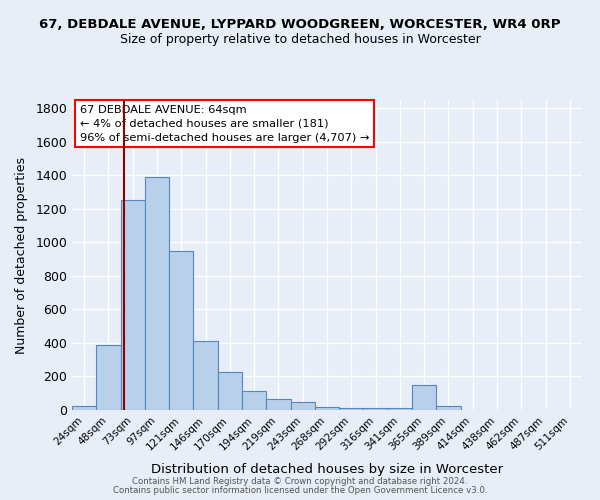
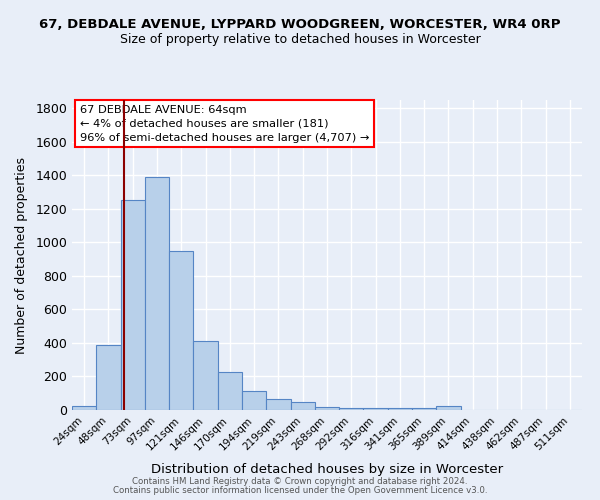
365sqm: 150 -> 10
